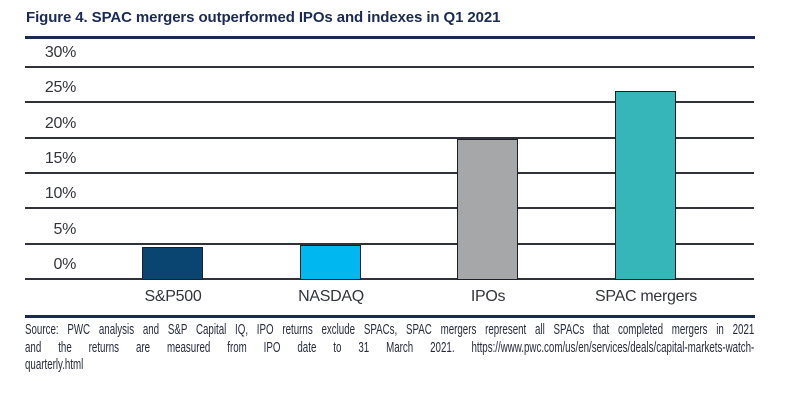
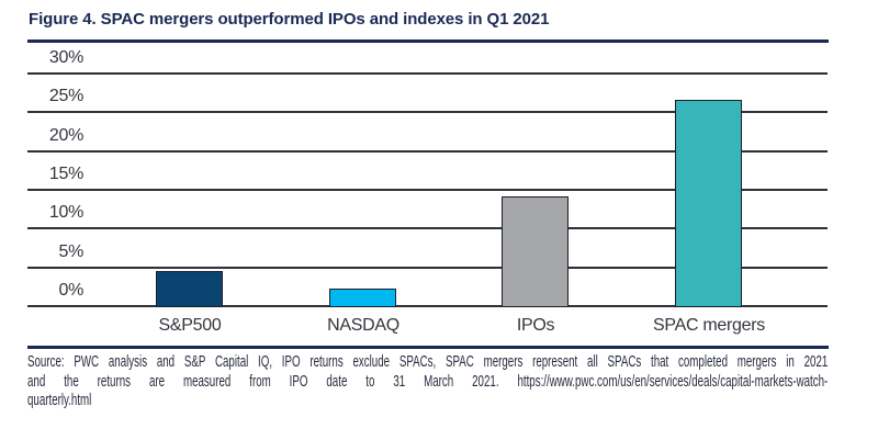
NASDAQ: 5% -> 2%
IPOs: 20% -> 14%
